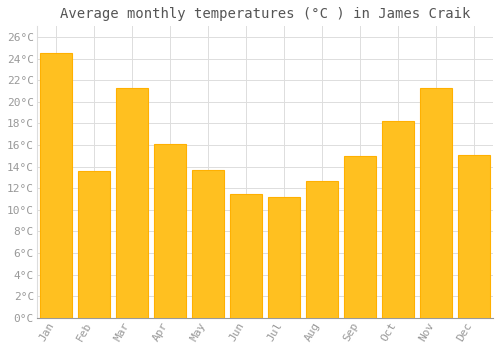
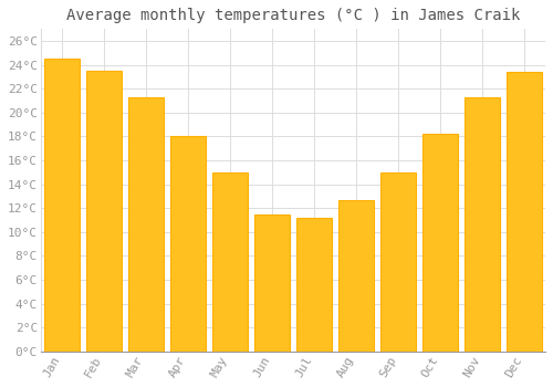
Feb: 13.6°C -> 23.5°C
Apr: 16.1°C -> 18.0°C
May: 13.7°C -> 15.0°C
Dec: 15.1°C -> 23.4°C
